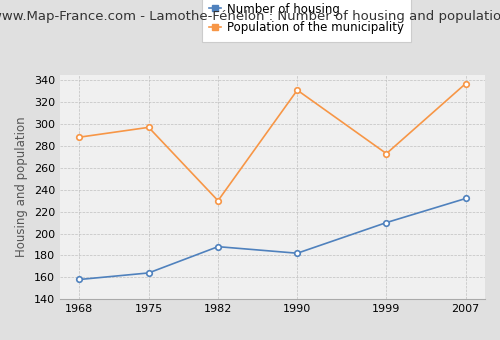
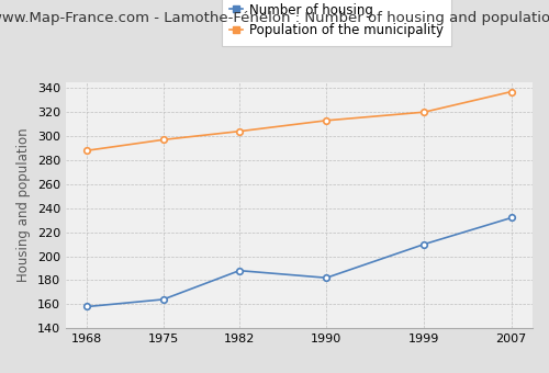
Population of the municipality/1982: 230 -> 304
Population of the municipality/1990: 331 -> 313
Population of the municipality/1999: 273 -> 320
